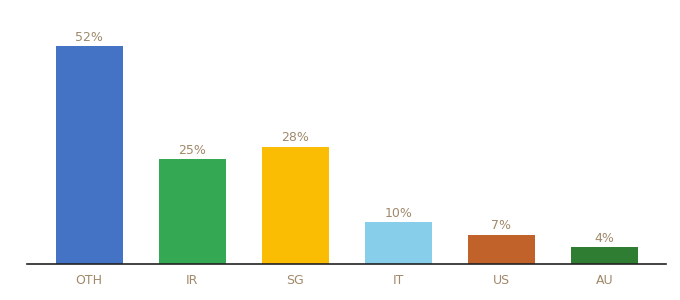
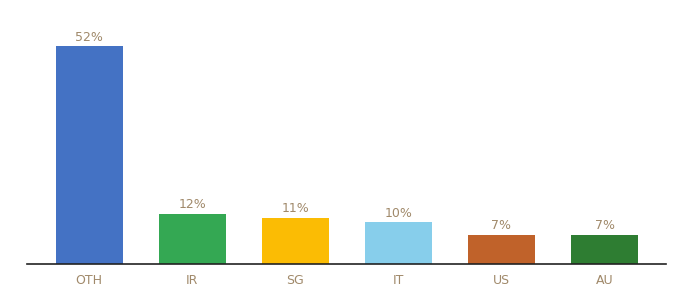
IR: 25% -> 12%
SG: 28% -> 11%
AU: 4% -> 7%
